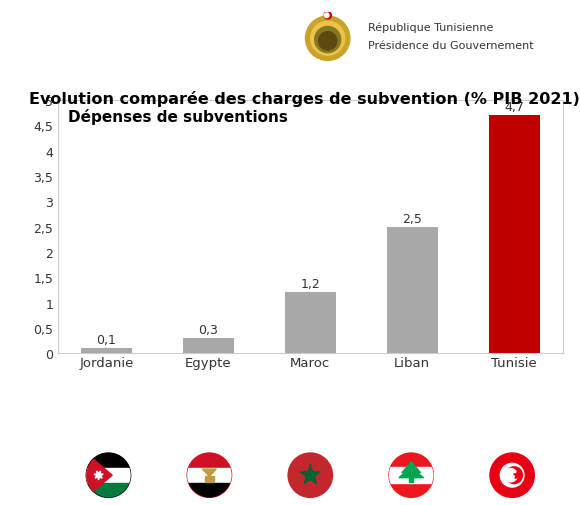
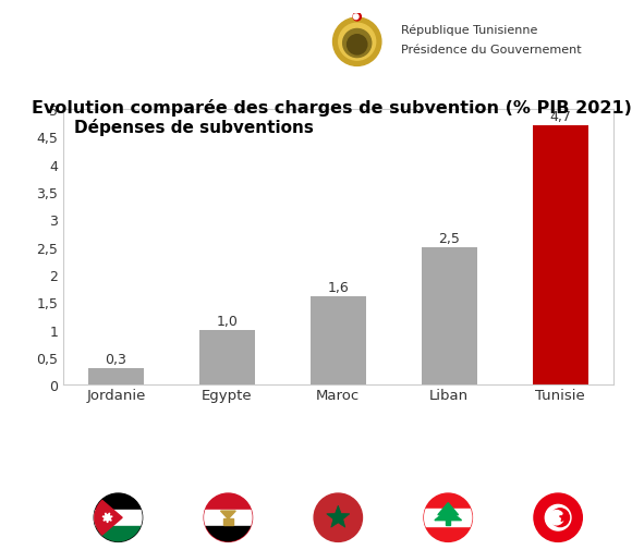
Jordanie: 0,1 -> 0,3
Egypte: 0,3 -> 1,0
Maroc: 1,2 -> 1,6
